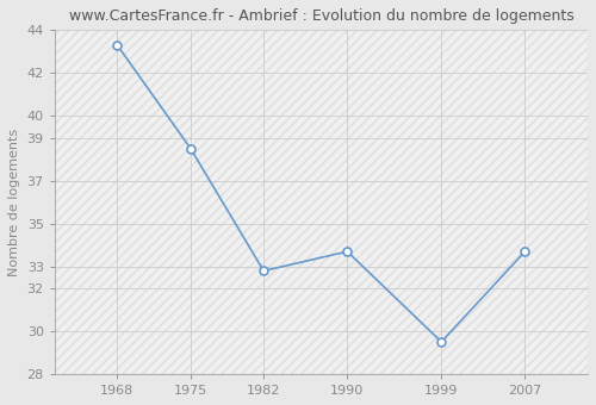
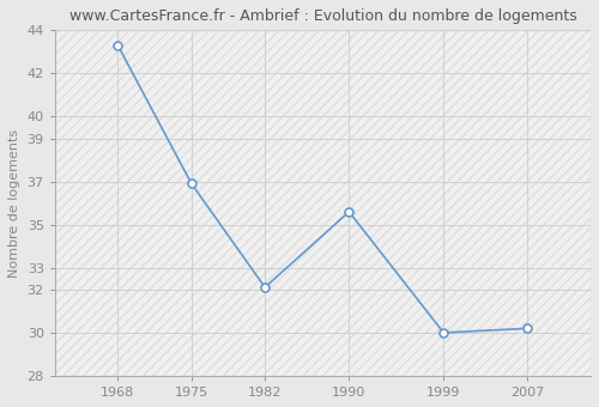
1975: 38.5 -> 36.9
1982: 32.8 -> 32.1
1990: 33.7 -> 35.6
1999: 29.5 -> 30.0
2007: 33.7 -> 30.2
